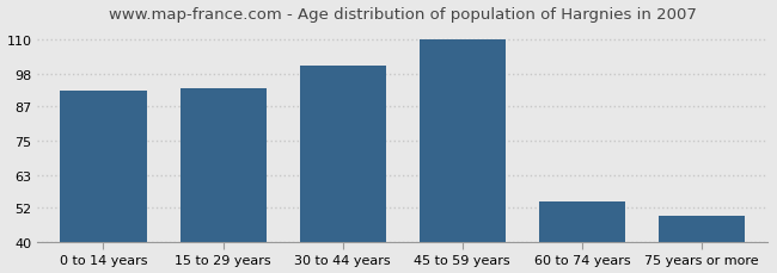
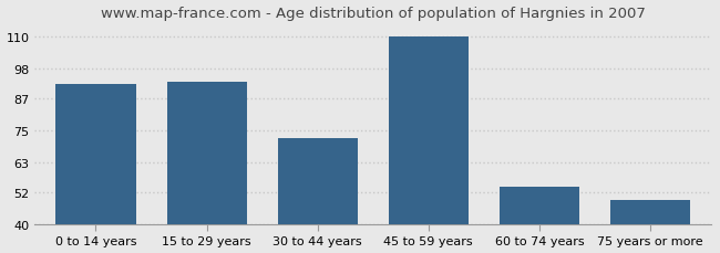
30 to 44 years: 101 -> 72
